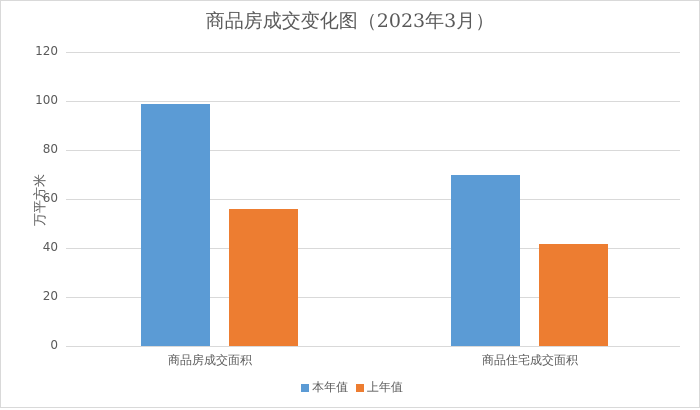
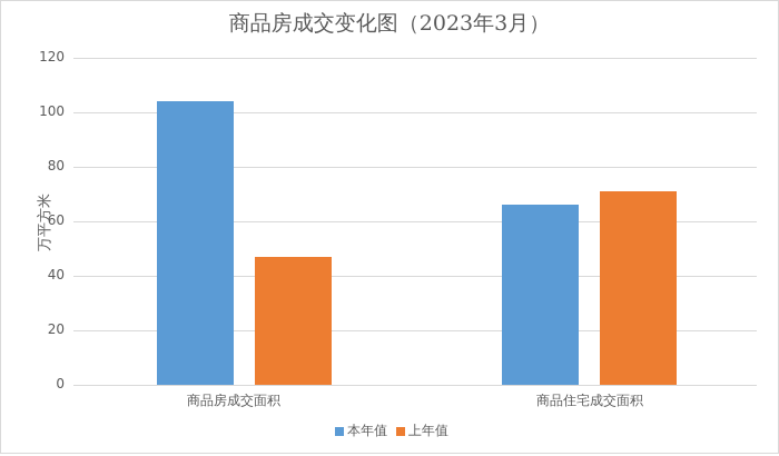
本年值/商品房成交面积: 99 -> 104
上年值/商品房成交面积: 56 -> 47
本年值/商品住宅成交面积: 70 -> 66
上年值/商品住宅成交面积: 42 -> 71
